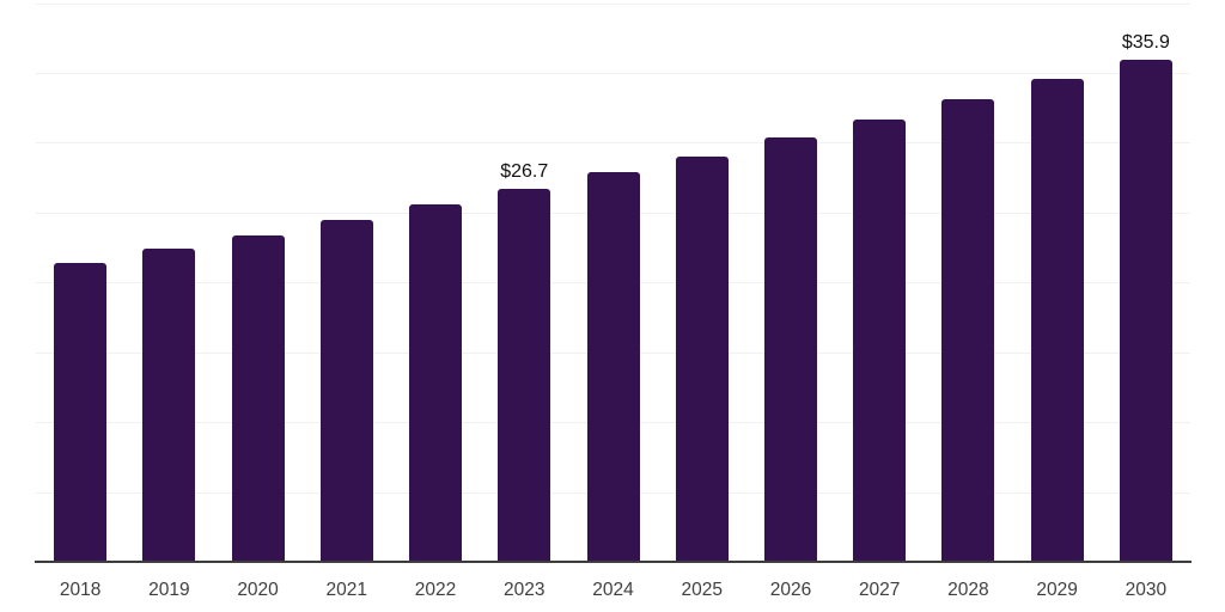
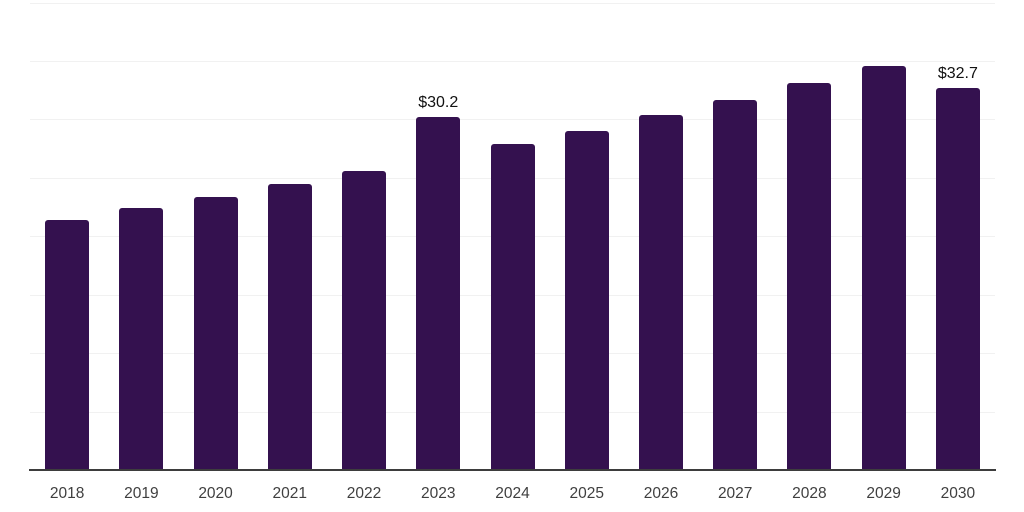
2023: $26.7 -> $30.2
2030: $35.9 -> $32.7
